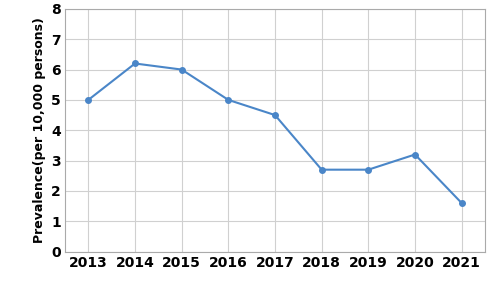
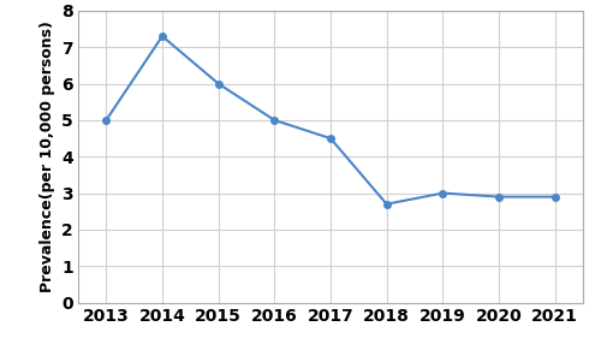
2014: 6.2 -> 7.3
2019: 2.7 -> 3.0
2020: 3.2 -> 2.9
2021: 1.6 -> 2.9
